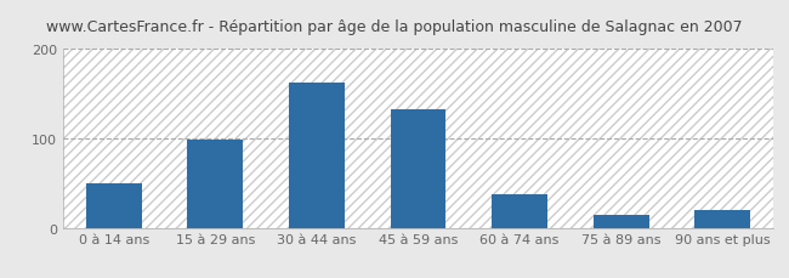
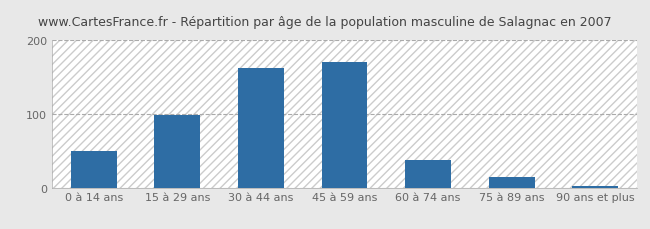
45 à 59 ans: 132 -> 170
90 ans et plus: 20 -> 2
